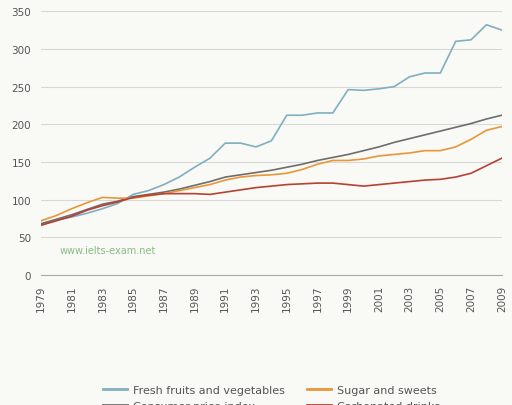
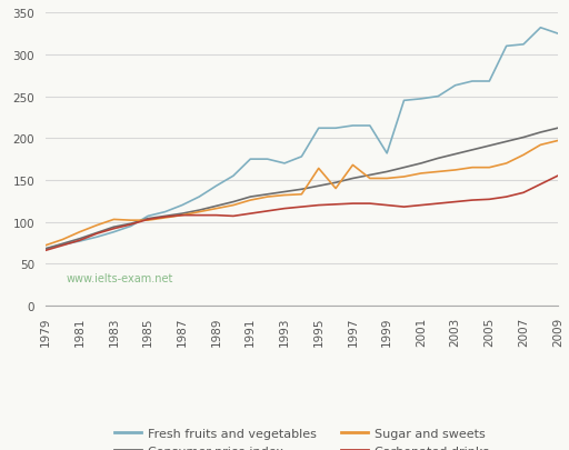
Sugar and sweets/1995: 135 -> 164
Sugar and sweets/1997: 147 -> 168
Fresh fruits and vegetables/1999: 246 -> 182
